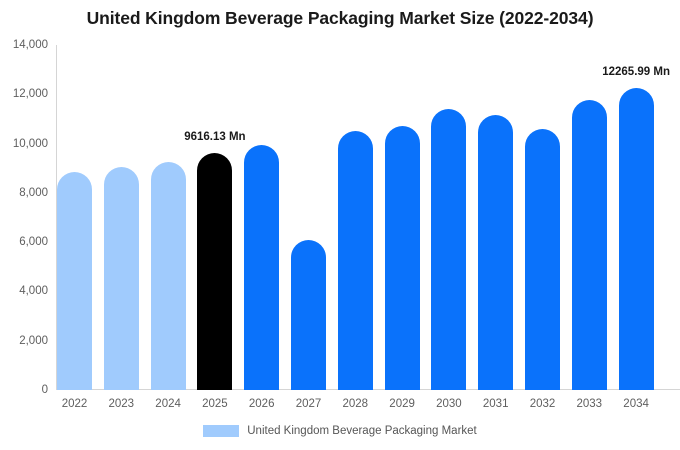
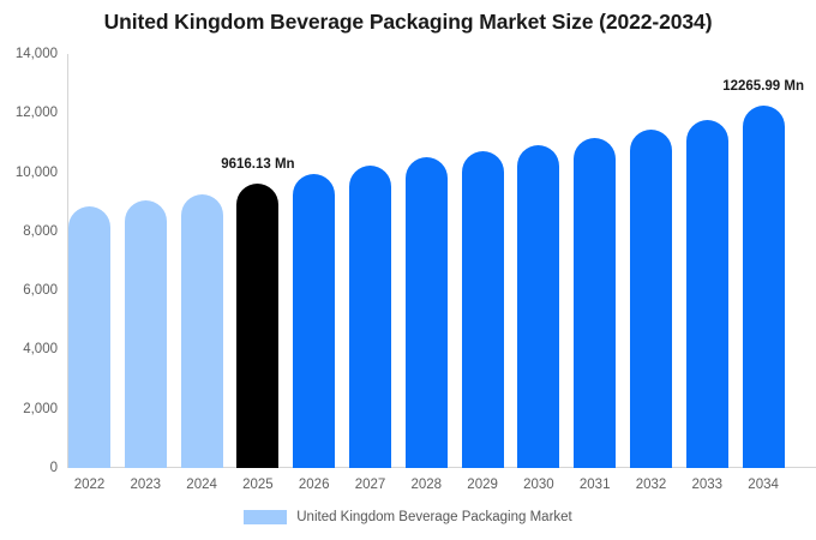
2027: 6100 -> 10200
2030: 11400 -> 10900
2032: 10600 -> 11400
